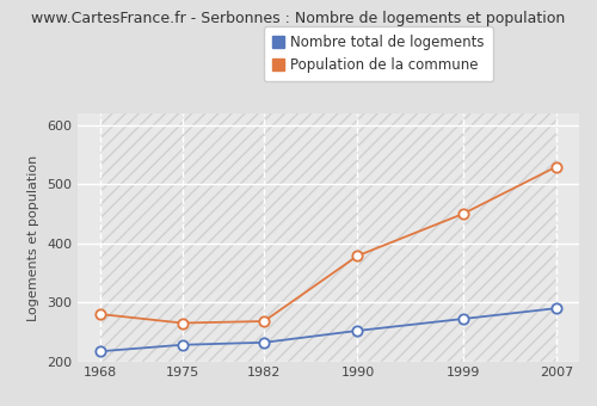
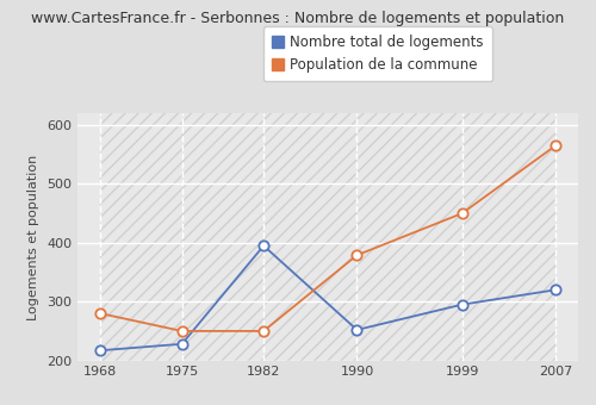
Population de la commune/1975: 265 -> 250
Nombre total de logements/1982: 232 -> 395
Population de la commune/1982: 268 -> 250
Nombre total de logements/1999: 272 -> 295
Nombre total de logements/2007: 290 -> 320
Population de la commune/2007: 530 -> 565
